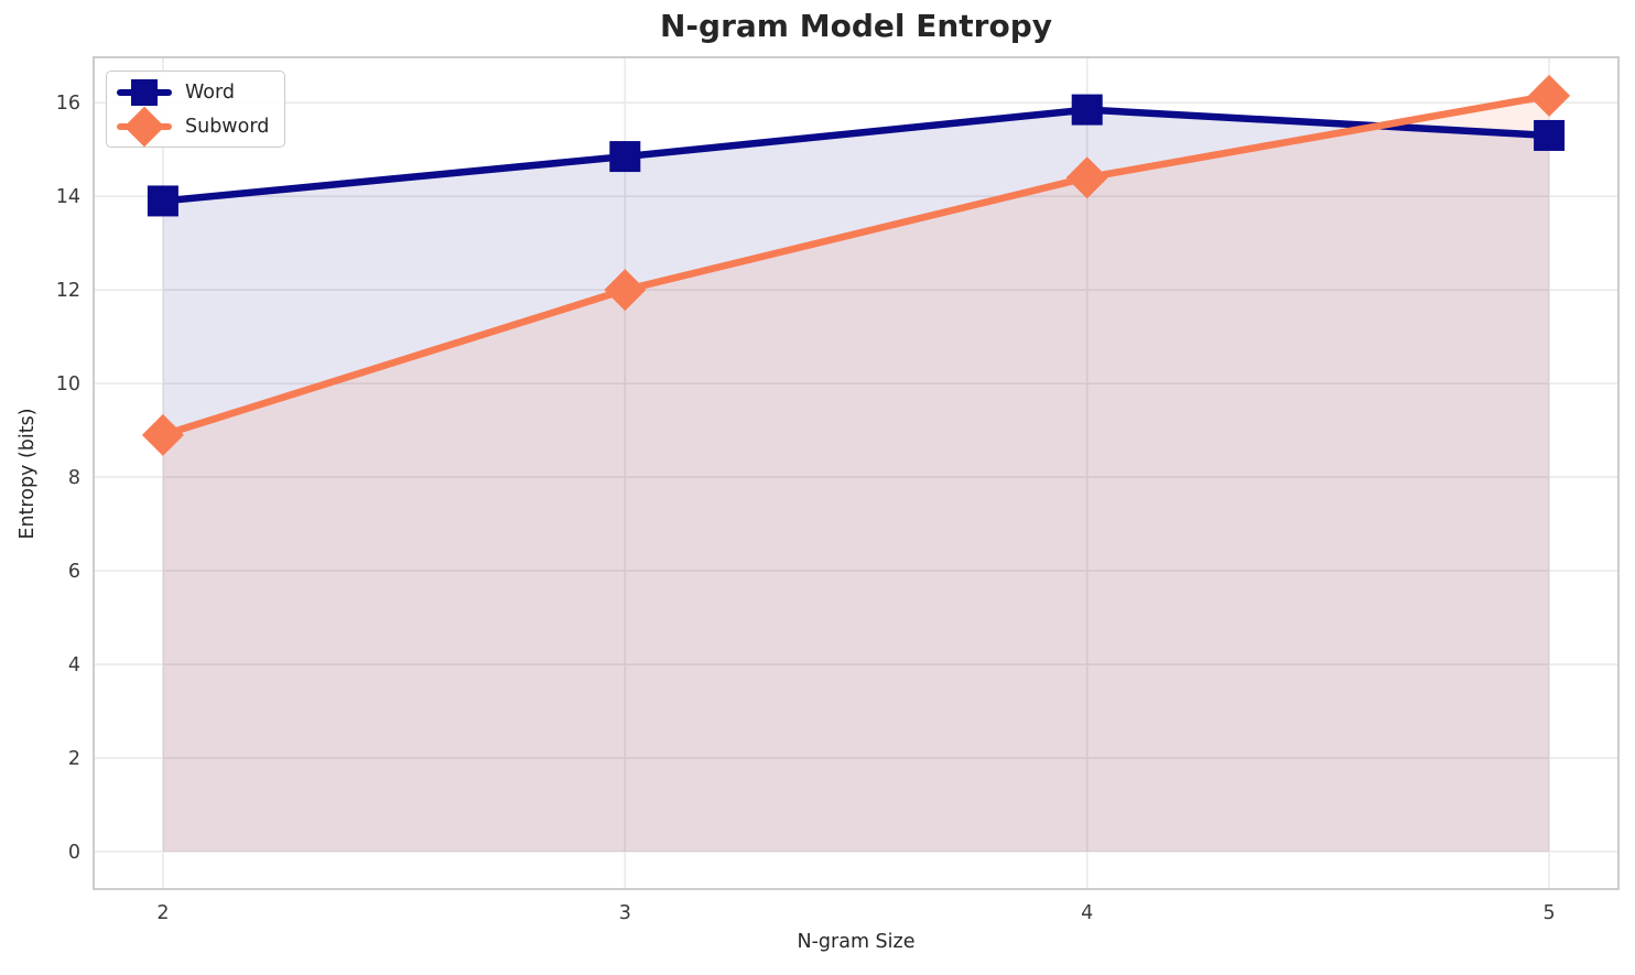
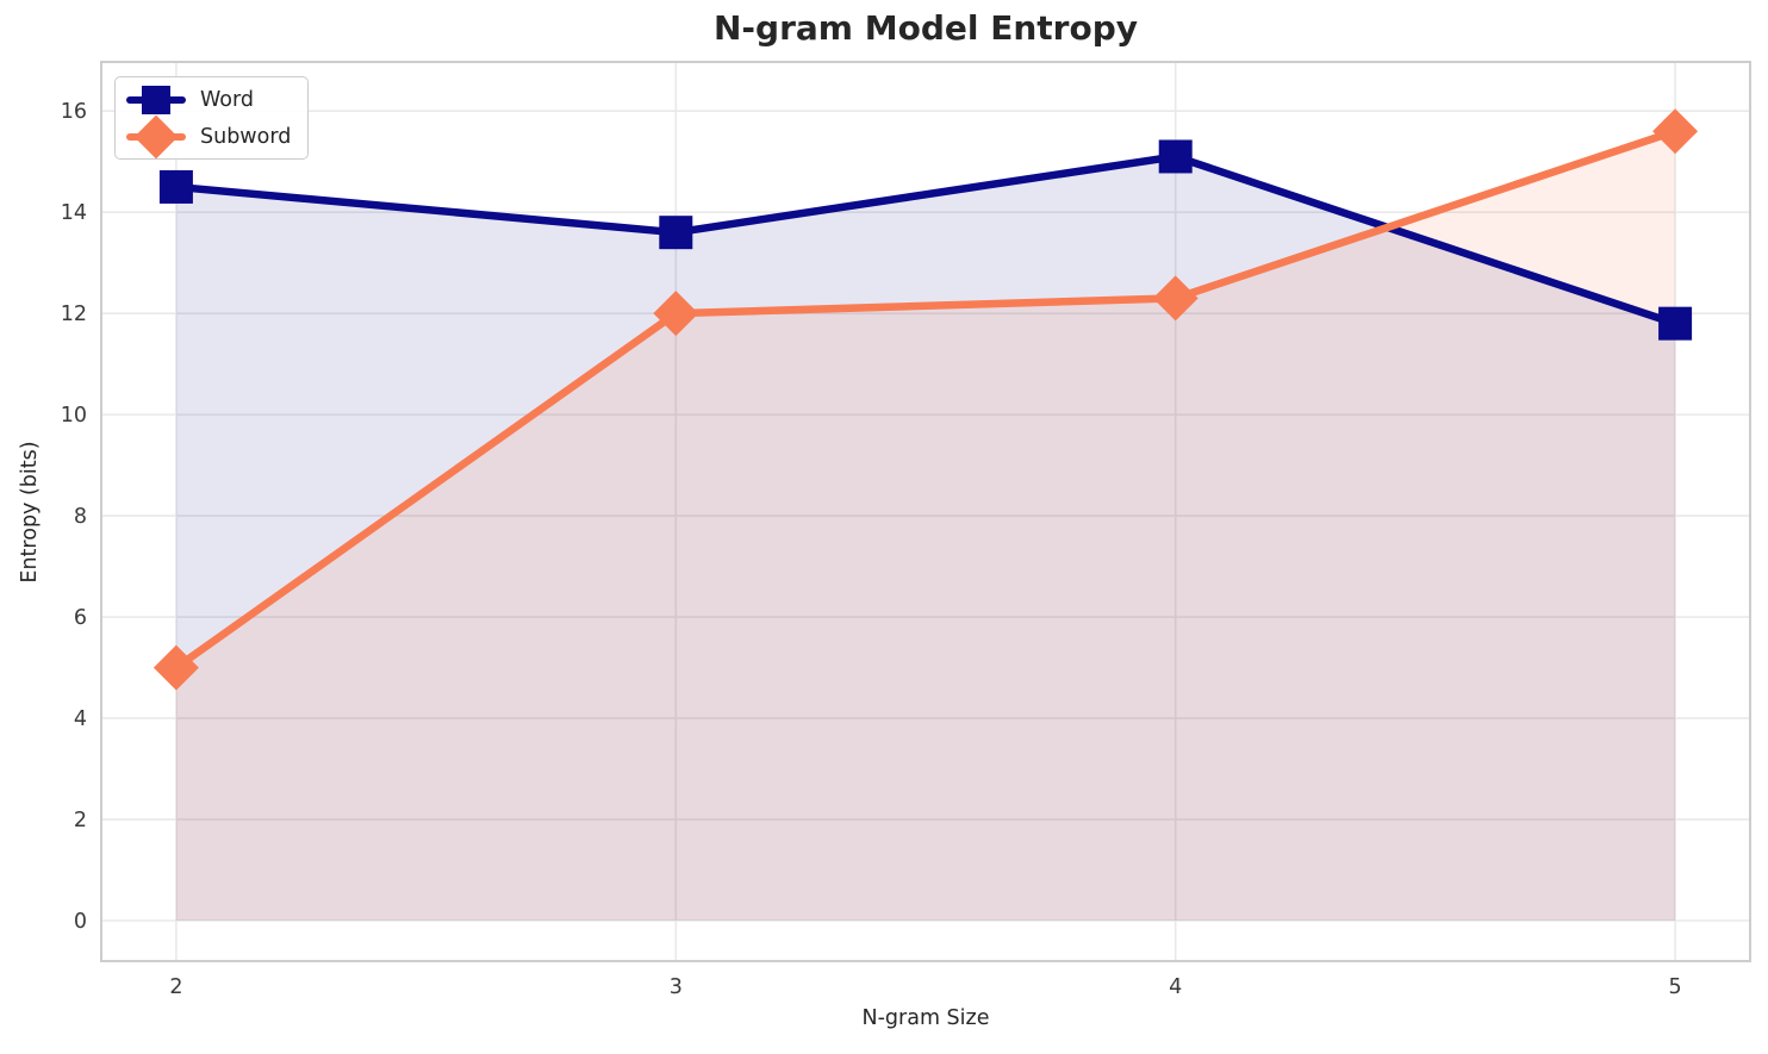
Word/2: 13.9 -> 14.5
Subword/2: 8.9 -> 5.0
Word/3: 14.8 -> 13.6
Word/4: 15.8 -> 15.1
Subword/4: 14.4 -> 12.3
Word/5: 15.3 -> 11.8
Subword/5: 16.1 -> 15.6
